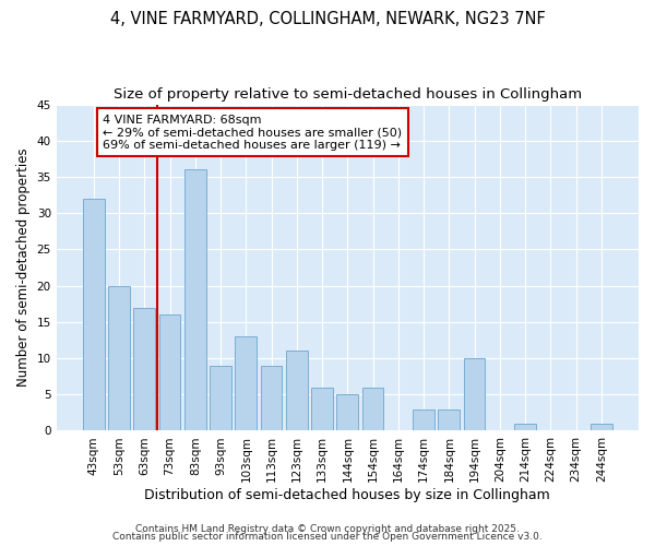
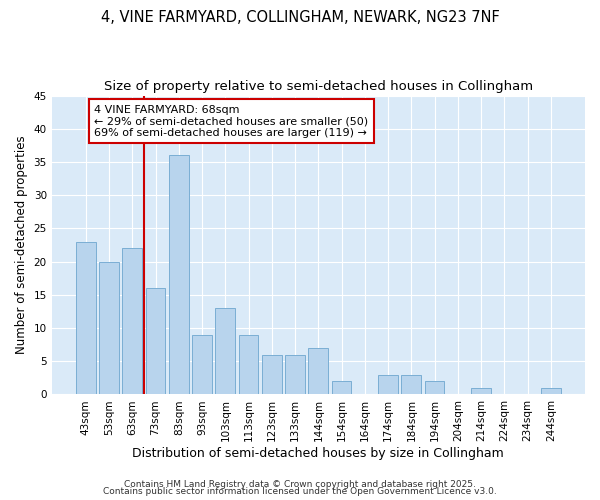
43sqm: 32 -> 23
63sqm: 17 -> 22
123sqm: 11 -> 6
144sqm: 5 -> 7
154sqm: 6 -> 2
194sqm: 10 -> 2
